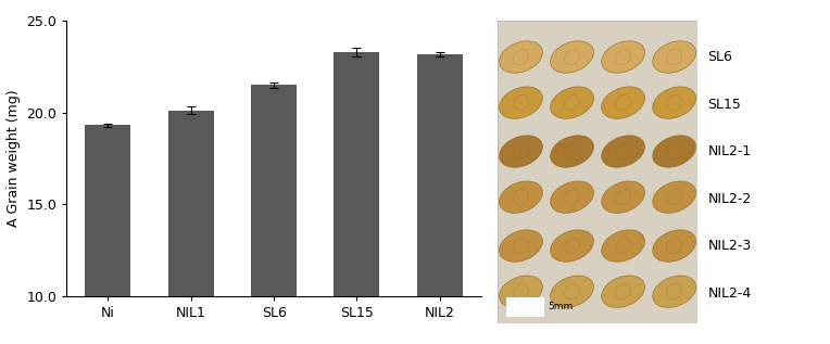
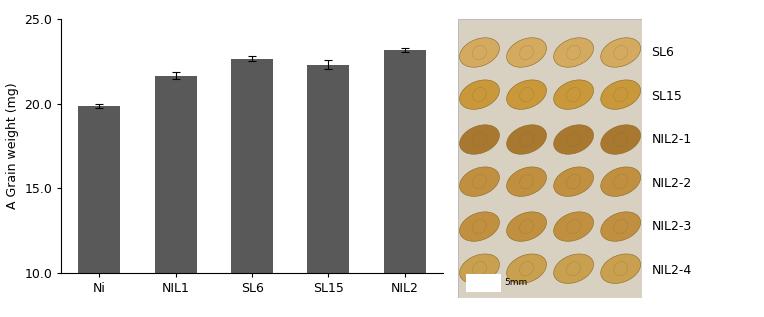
Ni: 19.3 -> 19.9
NIL1: 20.1 -> 21.6
SL6: 21.5 -> 22.6
SL15: 23.3 -> 22.3
